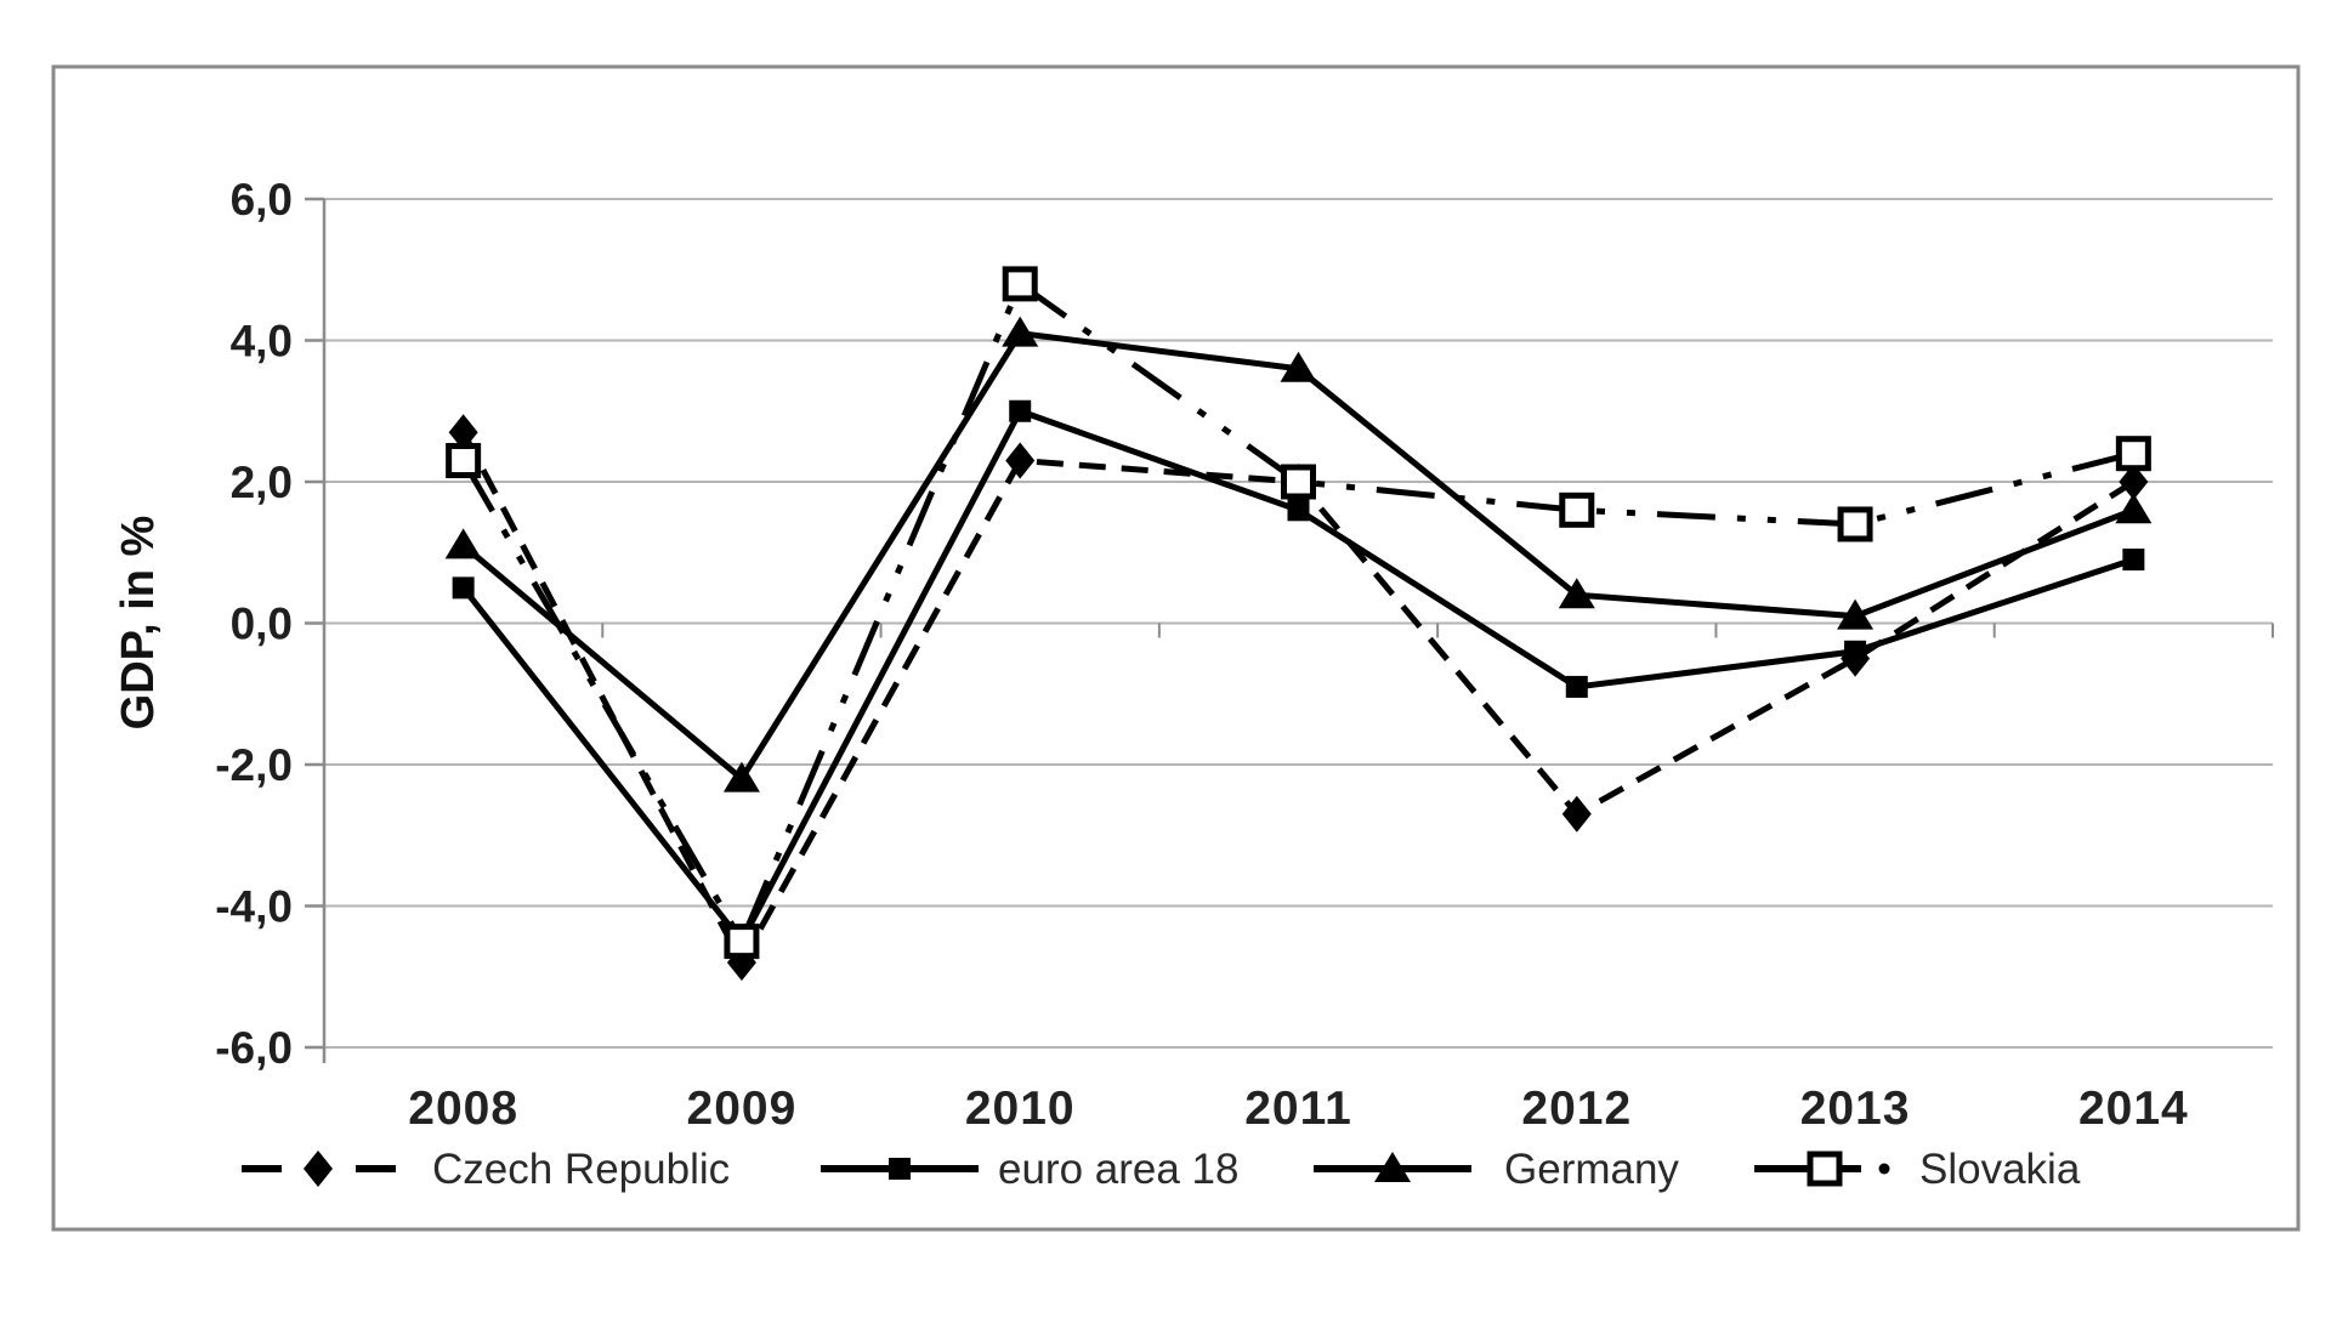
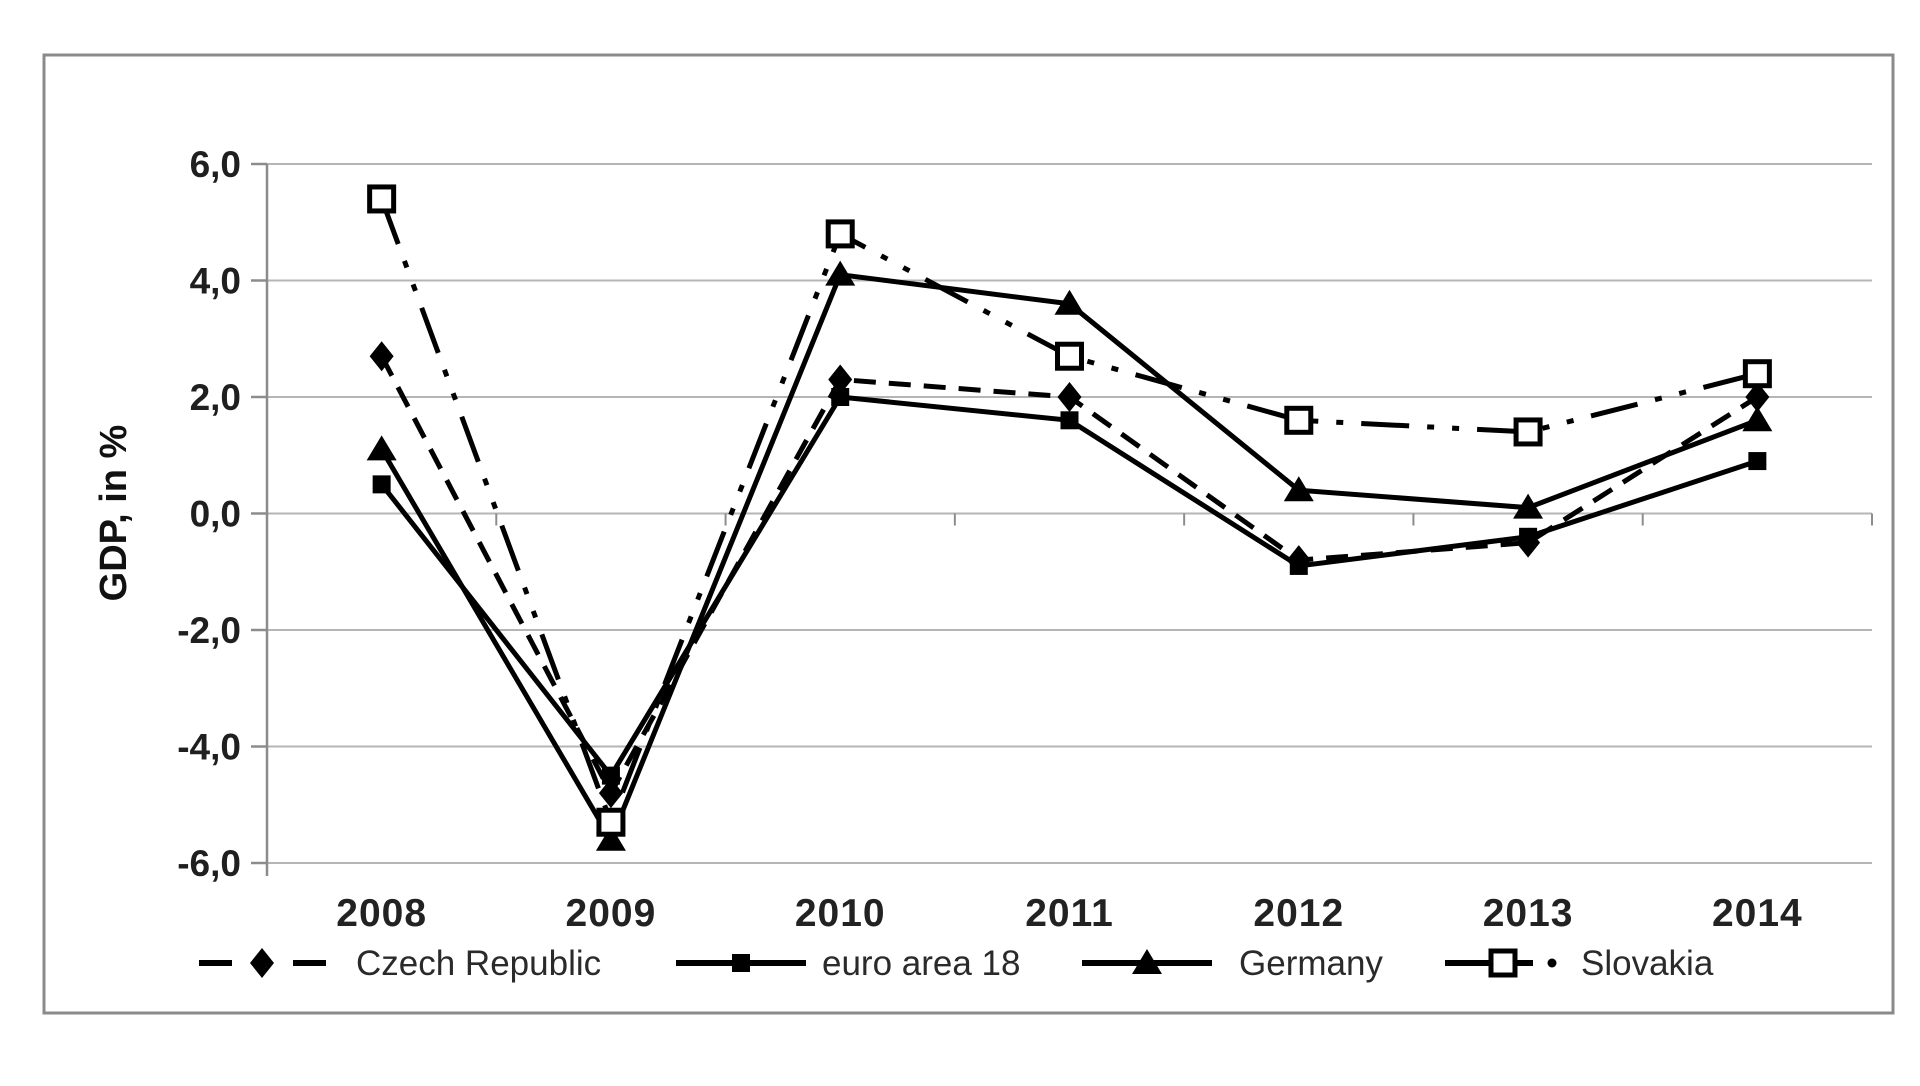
Slovakia/2008: 2,3 -> 5,4
Germany/2009: -2,2 -> -5,6
Slovakia/2009: -4,5 -> -5,3
euro area 18/2010: 3,0 -> 2,0
Slovakia/2011: 2,0 -> 2,7
Czech Republic/2012: -2,7 -> -0,8
